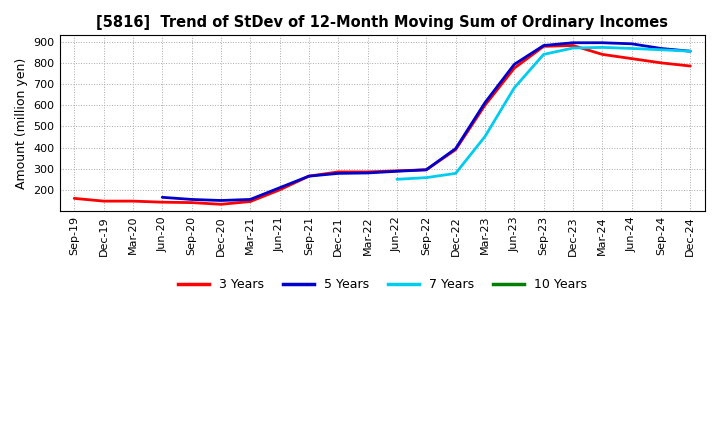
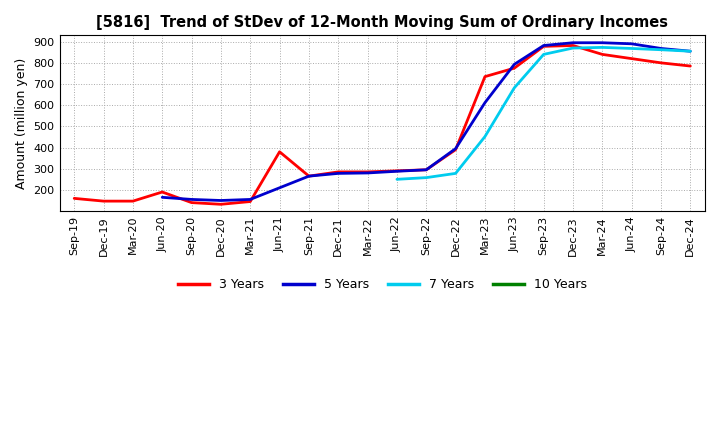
3 Years/Jun-20: 142 -> 190
3 Years/Jun-21: 200 -> 380
3 Years/Mar-23: 600 -> 735
